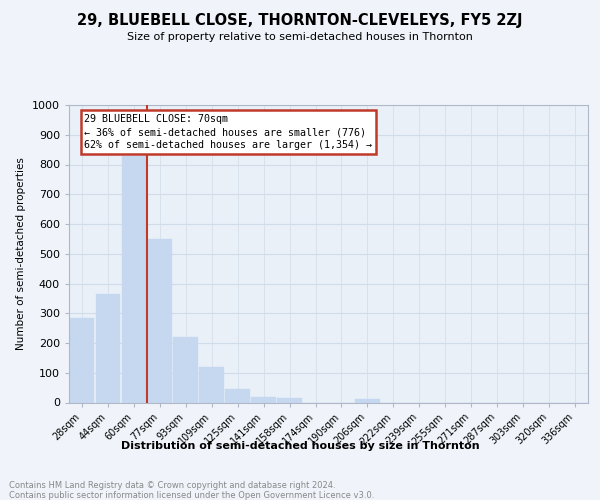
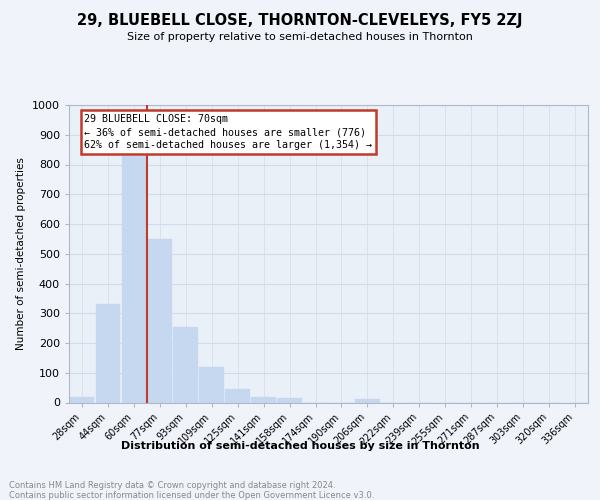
28sqm: 285 -> 20
44sqm: 365 -> 330
93sqm: 220 -> 255
